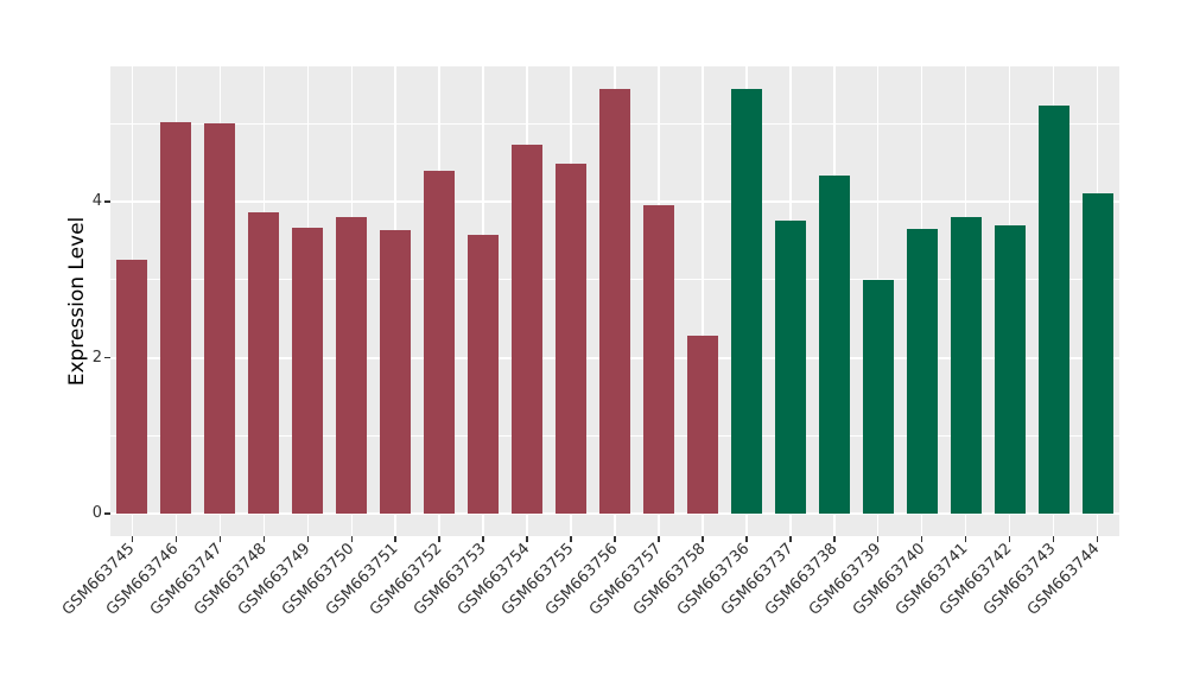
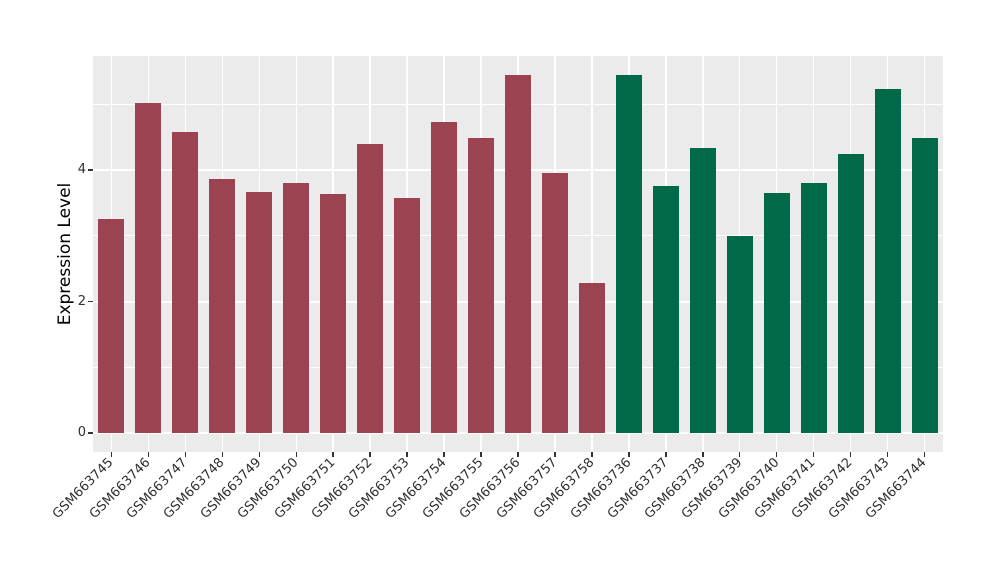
GSM663747: 5.0 -> 4.6
GSM663742: 3.7 -> 4.2
GSM663744: 4.1 -> 4.5
